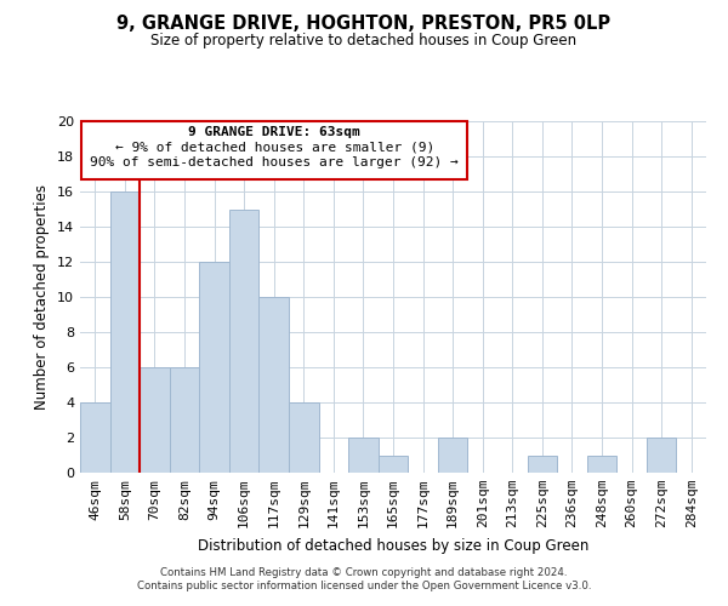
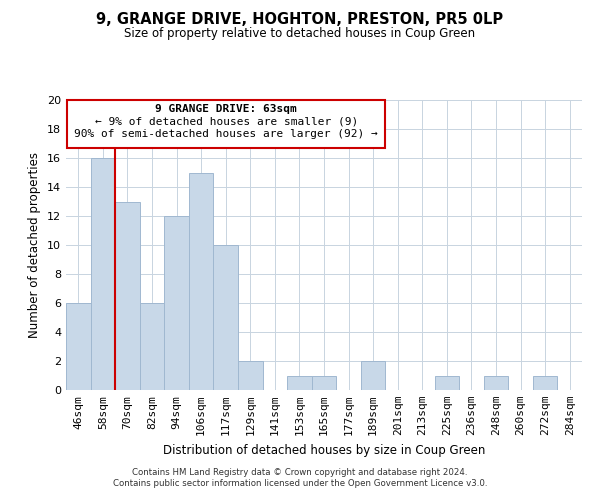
46sqm: 4 -> 6
70sqm: 6 -> 13
129sqm: 4 -> 2
153sqm: 2 -> 1
272sqm: 2 -> 1
